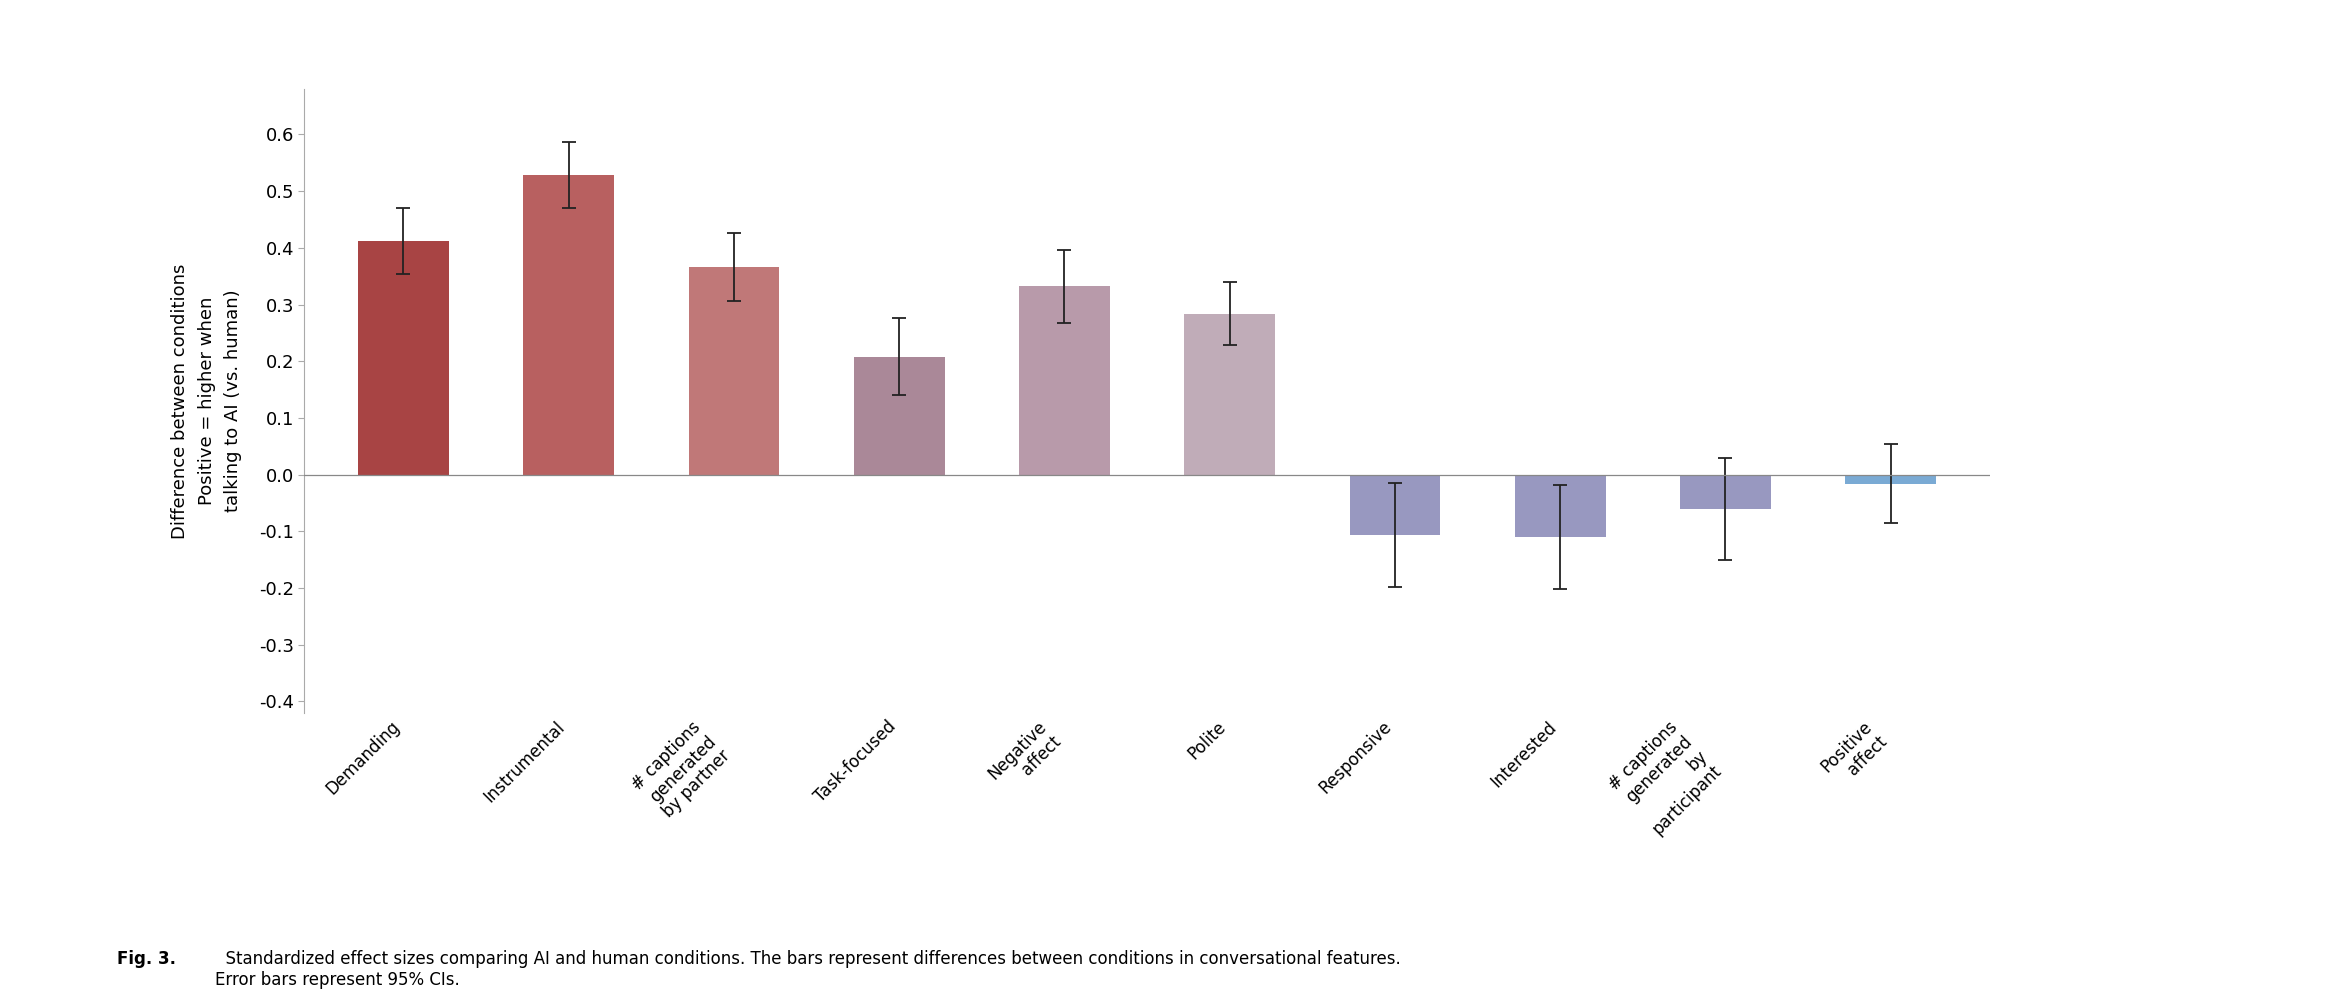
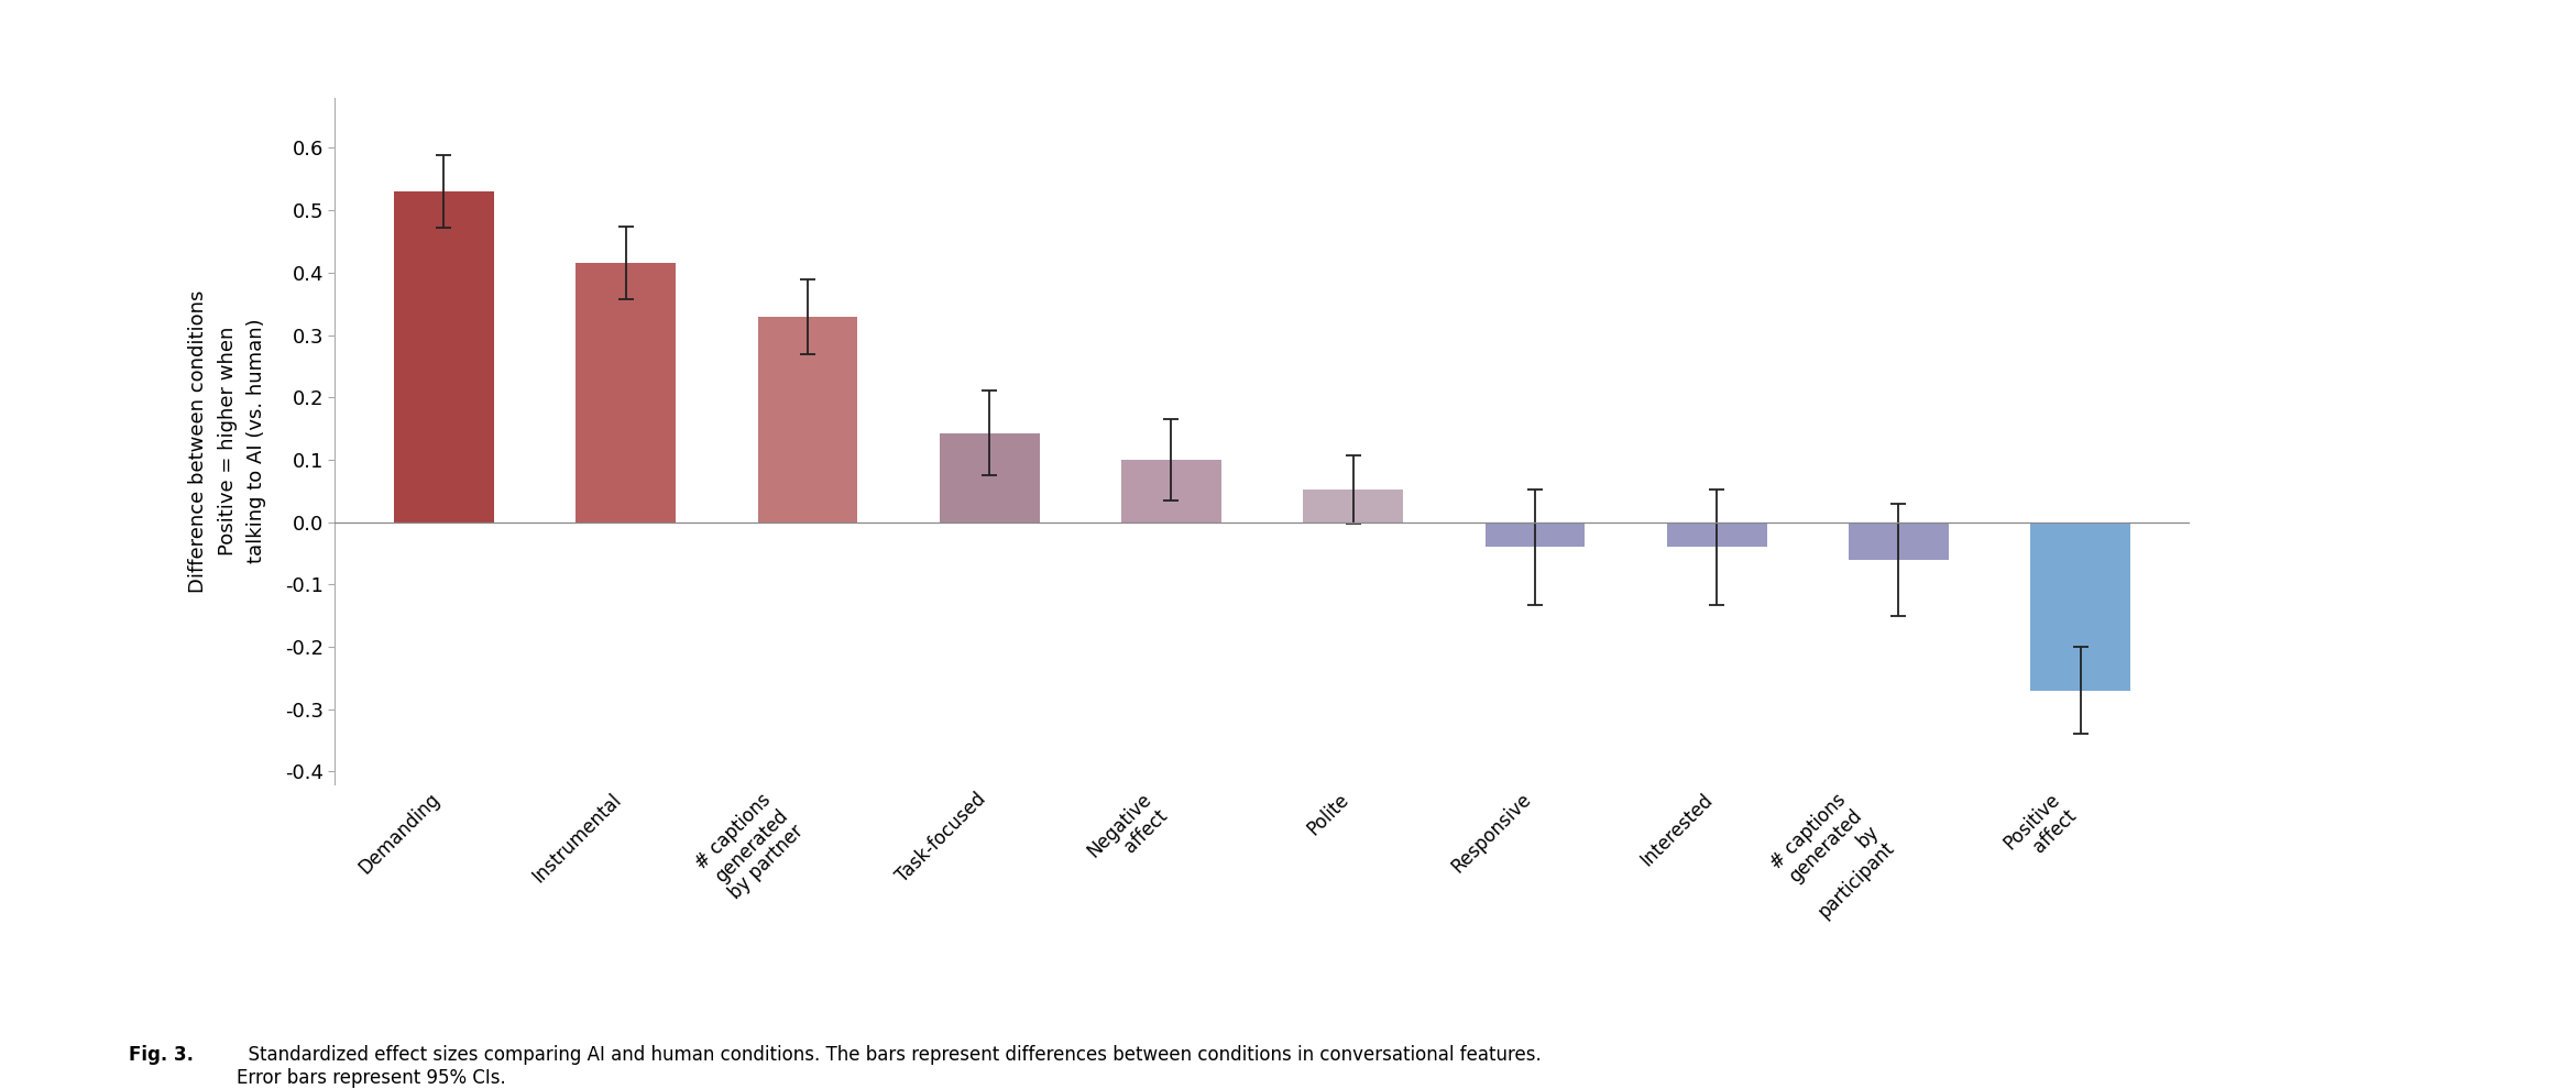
Demanding: 0.412 -> 0.530
Instrumental: 0.528 -> 0.415
# captions generated by partner: 0.366 -> 0.330
Task-focused: 0.208 -> 0.143
Negative affect: 0.332 -> 0.100
Polite: 0.284 -> 0.052
Responsive: -0.106 -> -0.040
Interested: -0.110 -> -0.040
Positive affect: -0.016 -> -0.270
